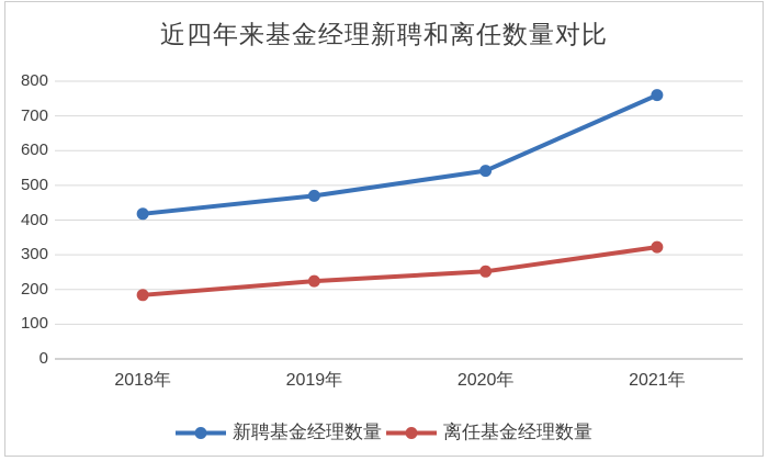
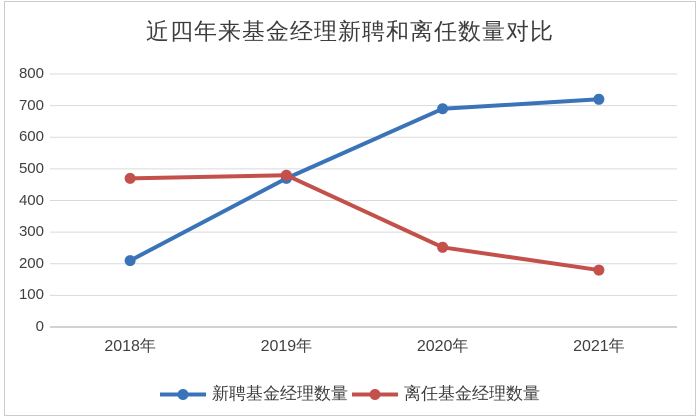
新聘基金经理数量/2018年: 420 -> 210
离任基金经理数量/2018年: 180 -> 470
离任基金经理数量/2019年: 220 -> 480
新聘基金经理数量/2020年: 540 -> 690
新聘基金经理数量/2021年: 760 -> 720
离任基金经理数量/2021年: 320 -> 180
